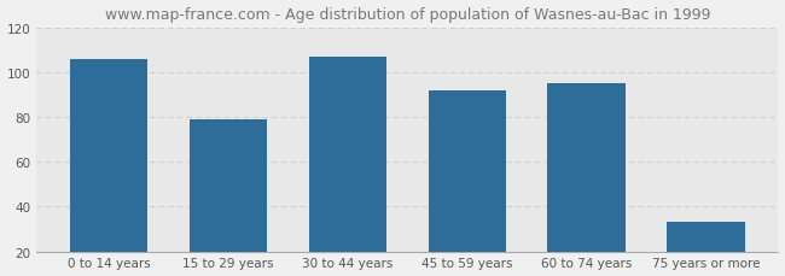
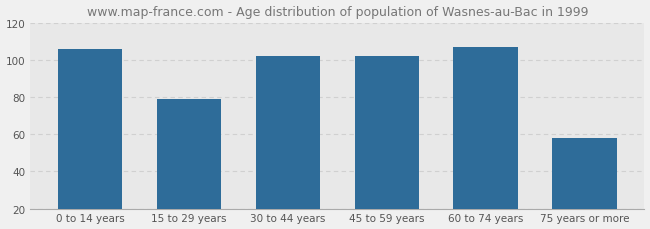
30 to 44 years: 107 -> 102
45 to 59 years: 92 -> 102
60 to 74 years: 95 -> 107
75 years or more: 33 -> 58
